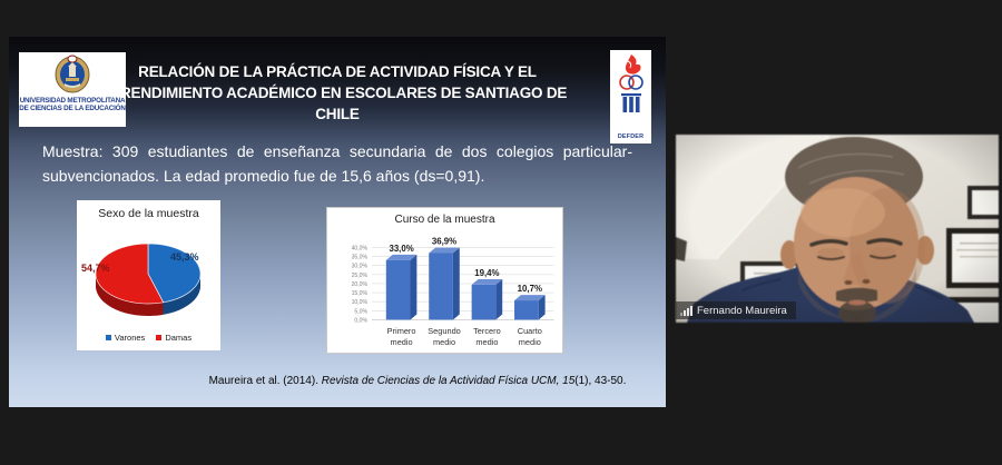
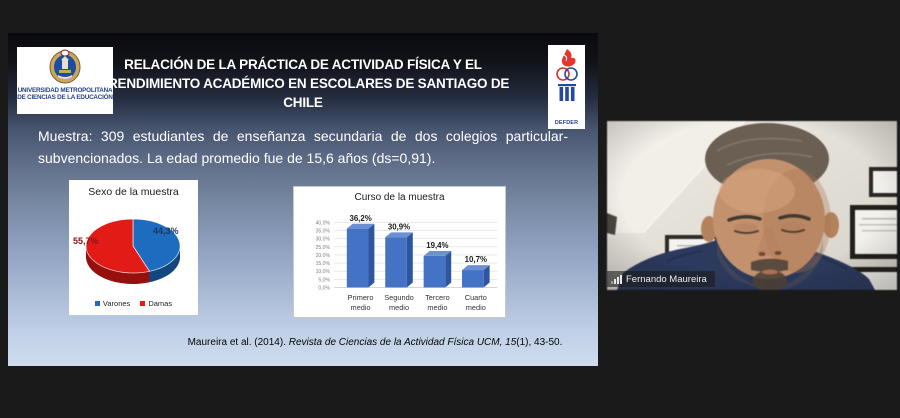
Sexo de la muestra/Varones: 45,3% -> 44,3%
Sexo de la muestra/Damas: 54,7% -> 55,7%
Curso de la muestra/Primero medio: 33,0% -> 36,2%
Curso de la muestra/Segundo medio: 36,9% -> 30,9%
